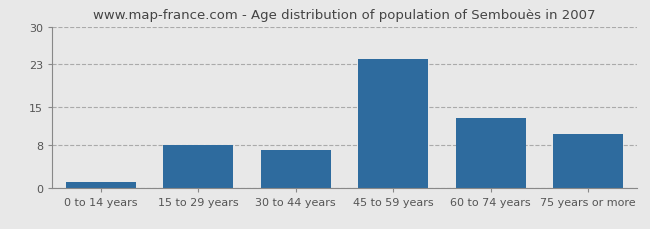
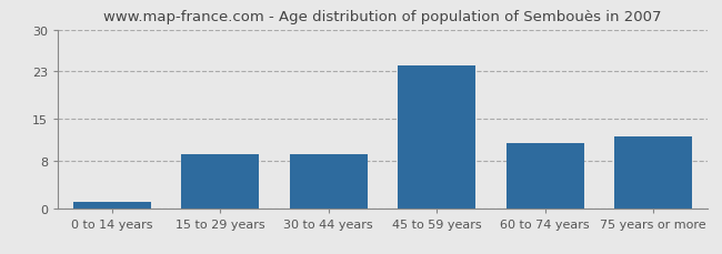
15 to 29 years: 8 -> 9
30 to 44 years: 7 -> 9
60 to 74 years: 13 -> 11
75 years or more: 10 -> 12
